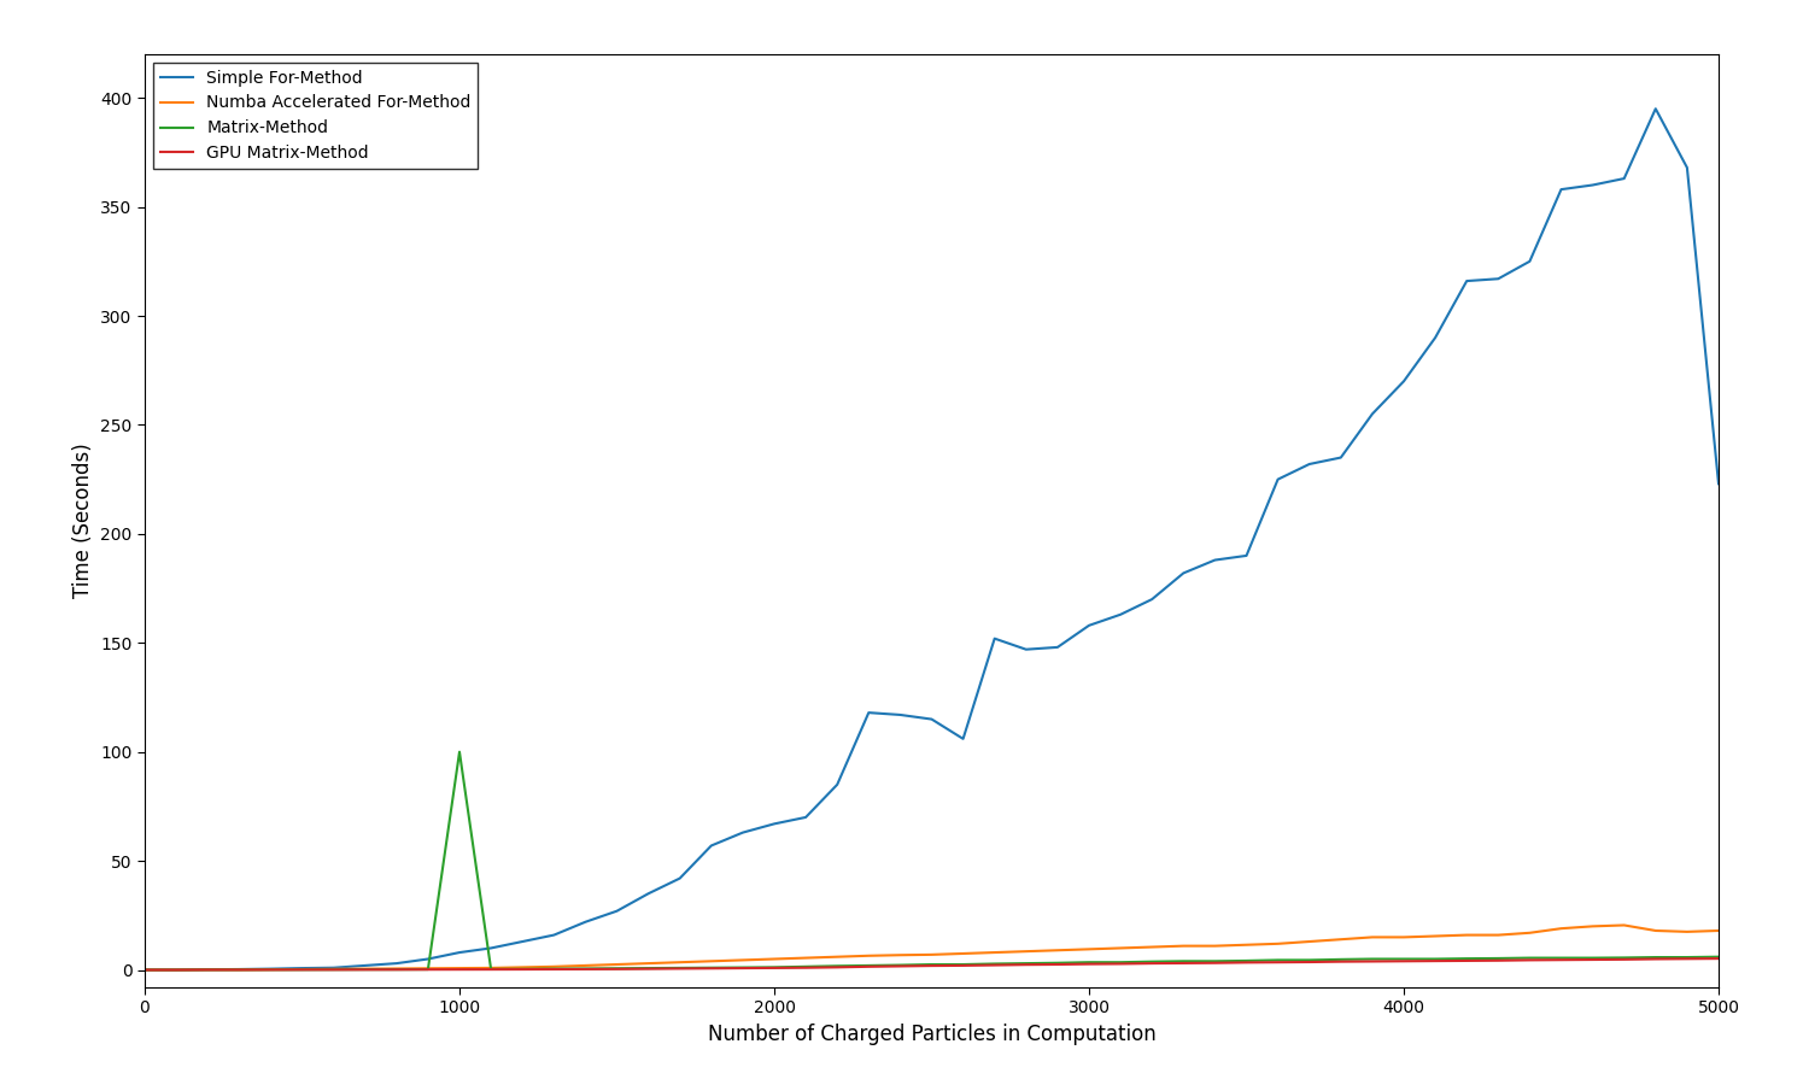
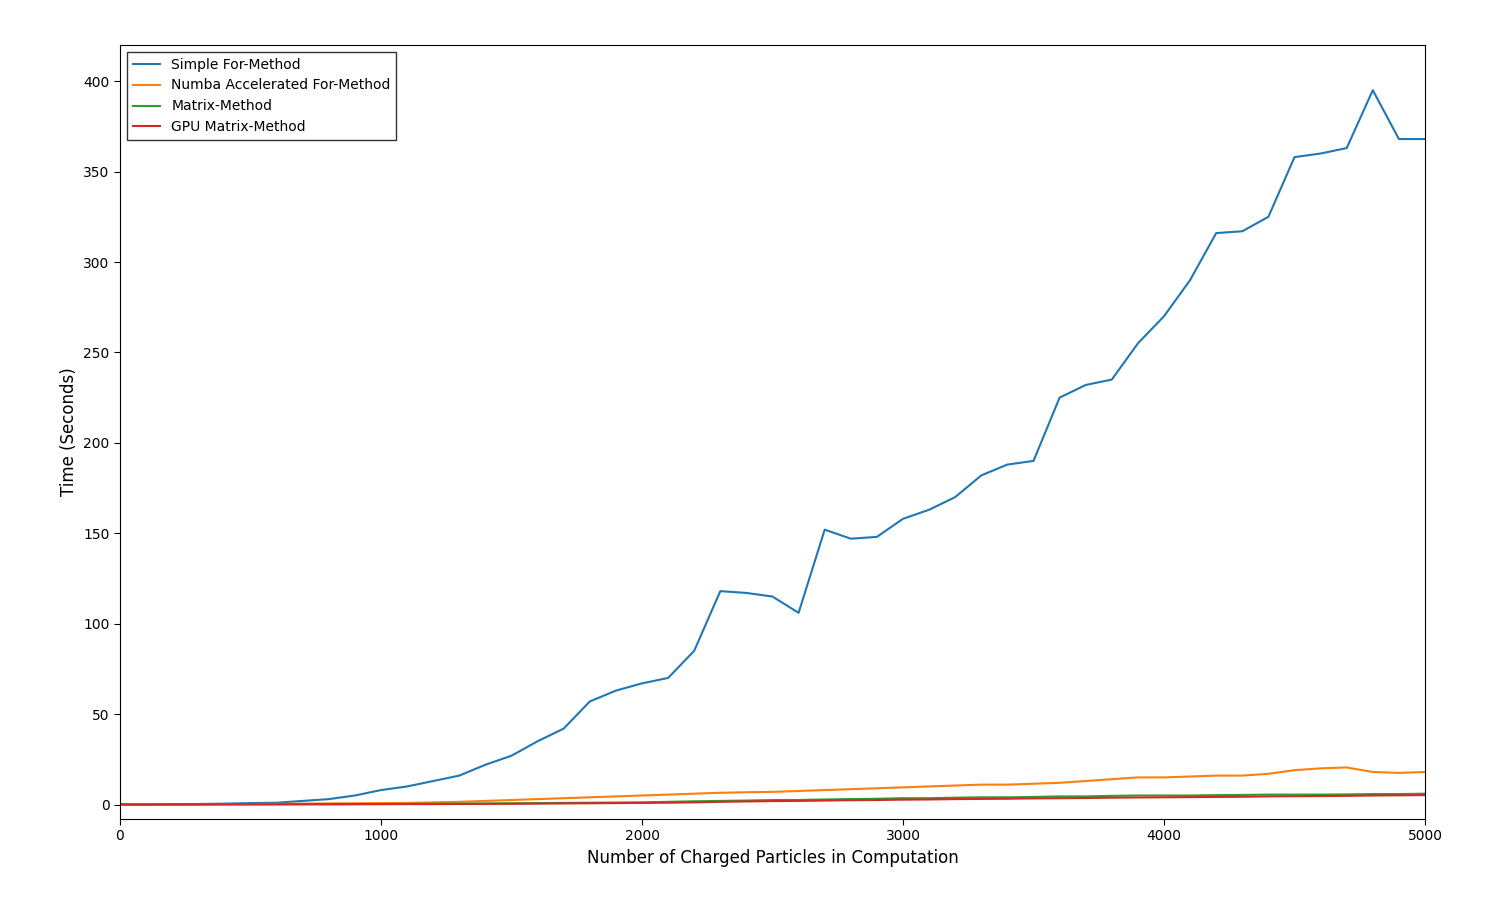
Matrix-Method/1000: 100 -> 0
Simple For-Method/5000: 223 -> 368
